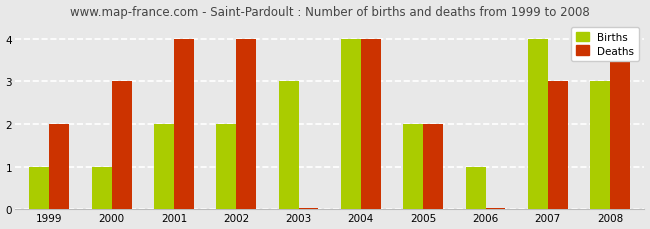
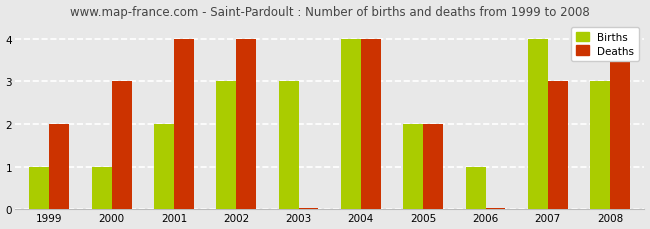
Births/2002: 2 -> 3
